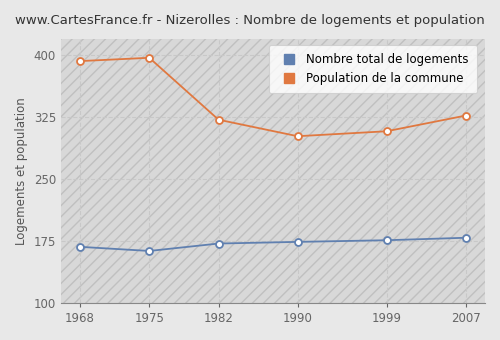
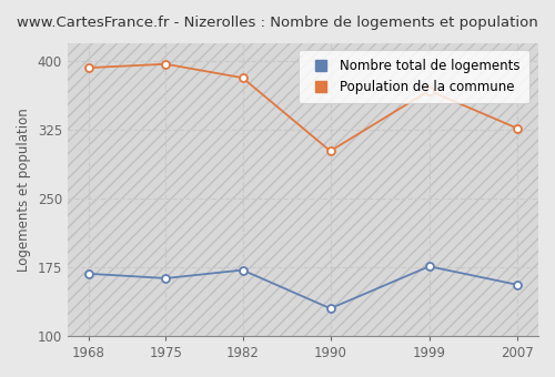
Population de la commune/1982: 322 -> 382
Nombre total de logements/1990: 174 -> 130
Population de la commune/1999: 308 -> 368
Nombre total de logements/2007: 179 -> 156
